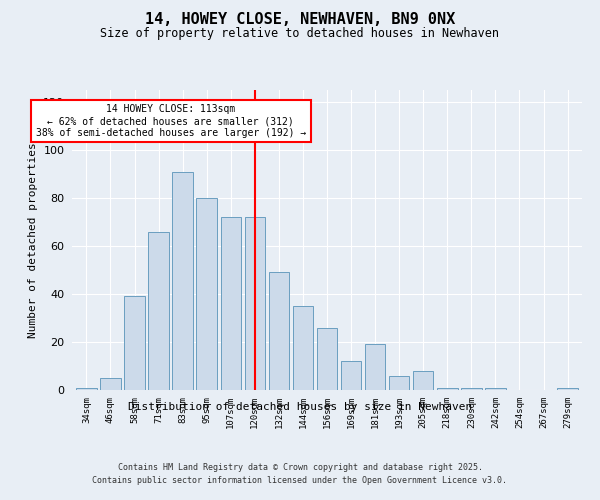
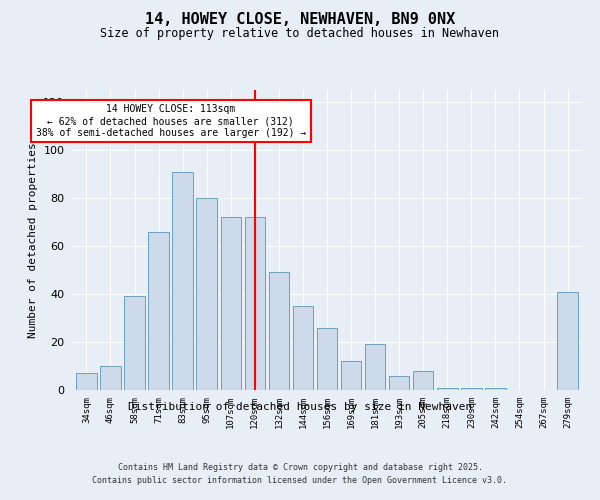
34sqm: 1 -> 7
46sqm: 5 -> 10
279sqm: 1 -> 41
